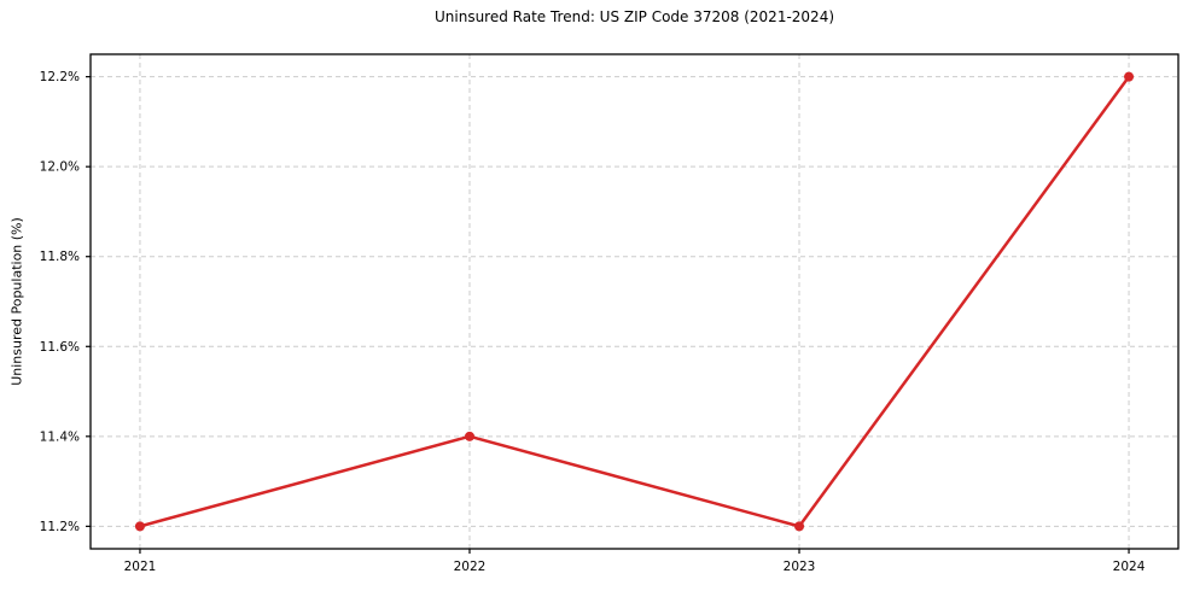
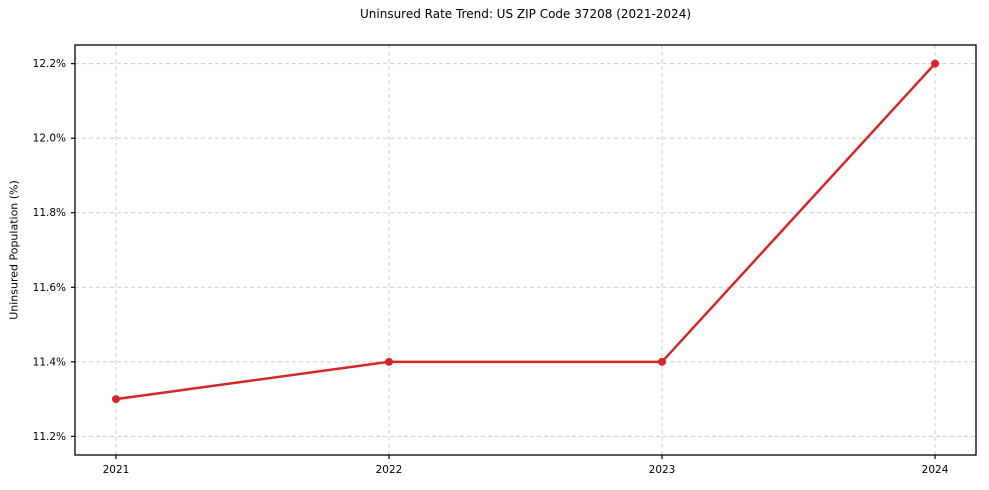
2021: 11.2% -> 11.3%
2023: 11.2% -> 11.4%
